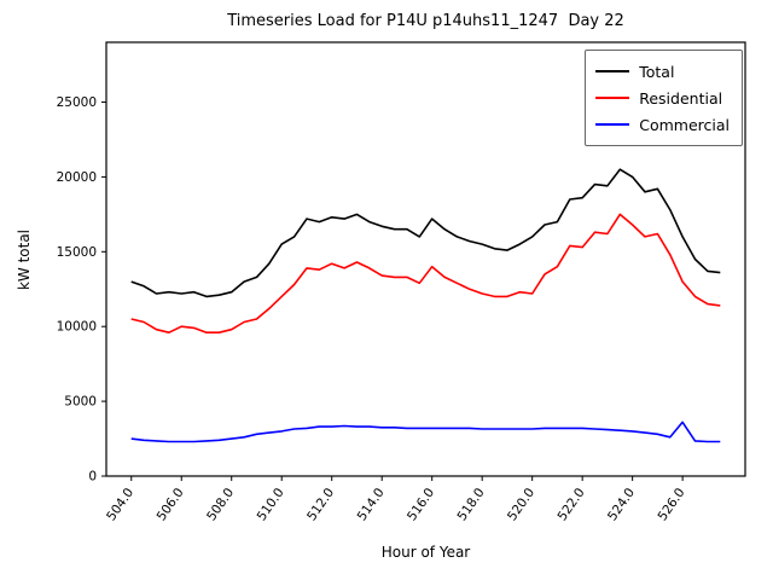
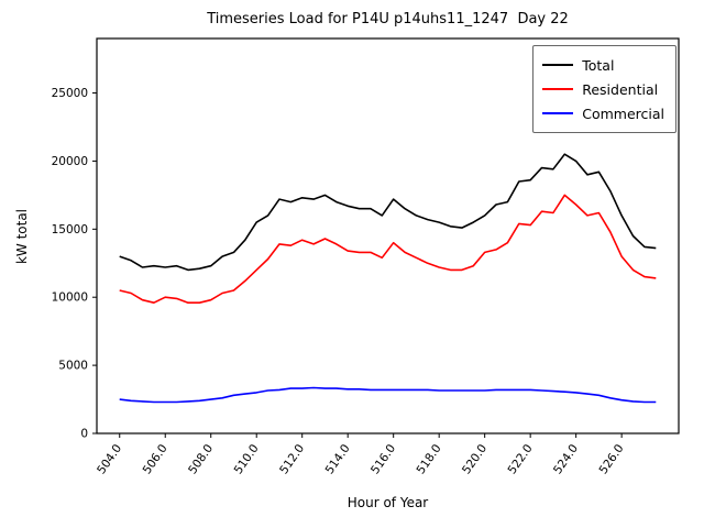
Residential/520.0: 12200 -> 13300
Commercial/526.0: 3600 -> 2400
